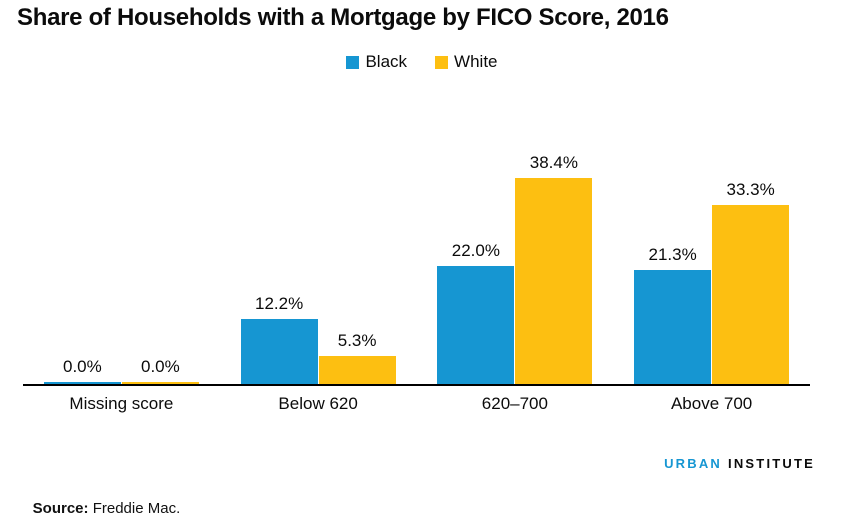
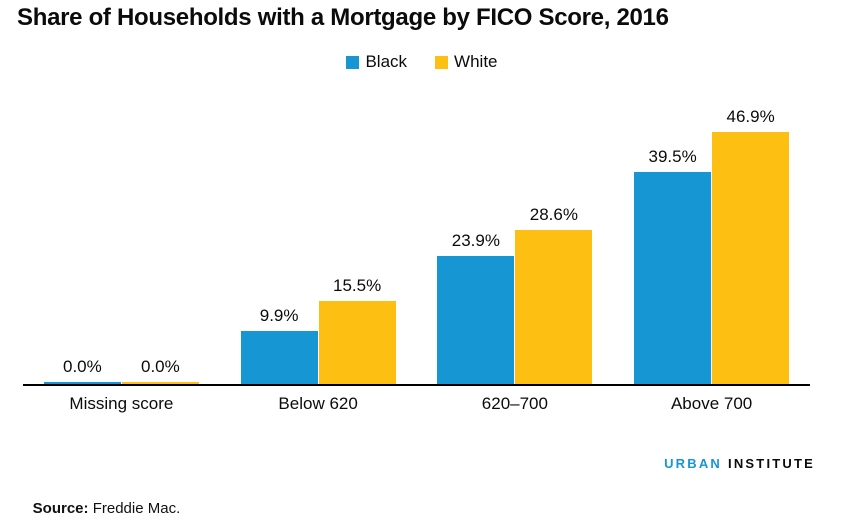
Black/Below 620: 12.2% -> 9.9%
White/Below 620: 5.3% -> 15.5%
Black/620–700: 22.0% -> 23.9%
White/620–700: 38.4% -> 28.6%
Black/Above 700: 21.3% -> 39.5%
White/Above 700: 33.3% -> 46.9%
